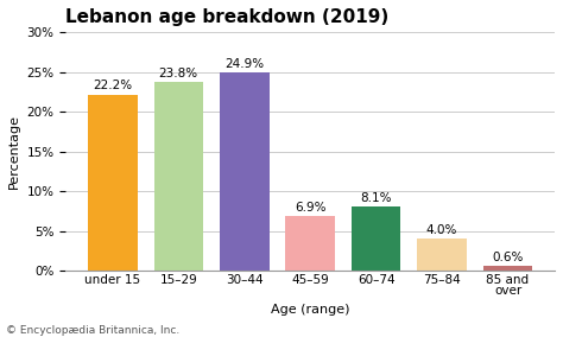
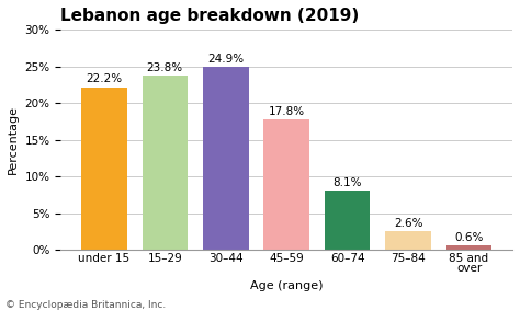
45–59: 6.9% -> 17.8%
75–84: 4.0% -> 2.6%
